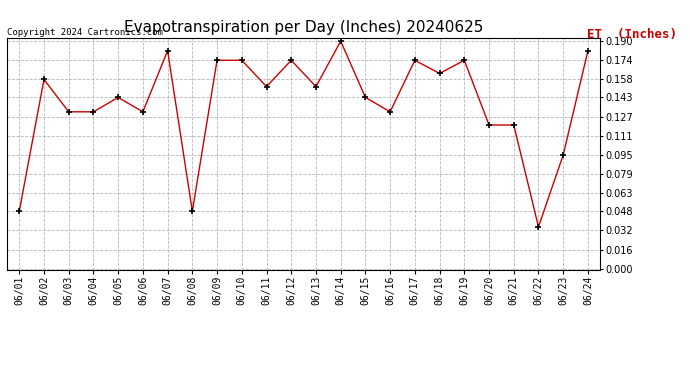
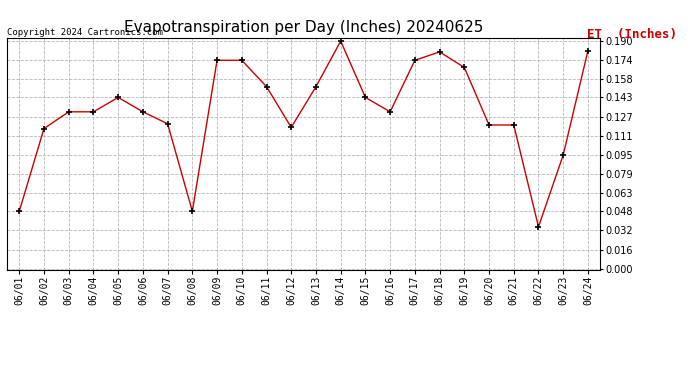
06/02: 0.158 -> 0.117
06/07: 0.182 -> 0.121
06/12: 0.174 -> 0.118
06/18: 0.163 -> 0.181
06/19: 0.174 -> 0.168
